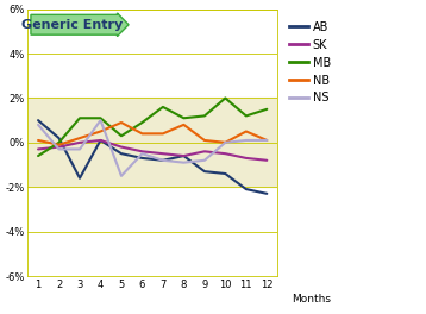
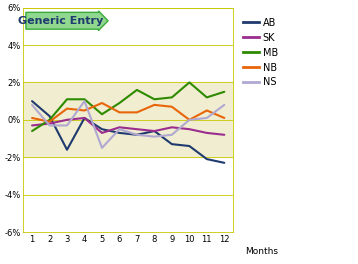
NB/3: 0.2% -> 0.6%
SK/5: -0.2% -> -0.7%
NB/9: 0.1% -> 0.7%
NS/12: 0.1% -> 0.8%
